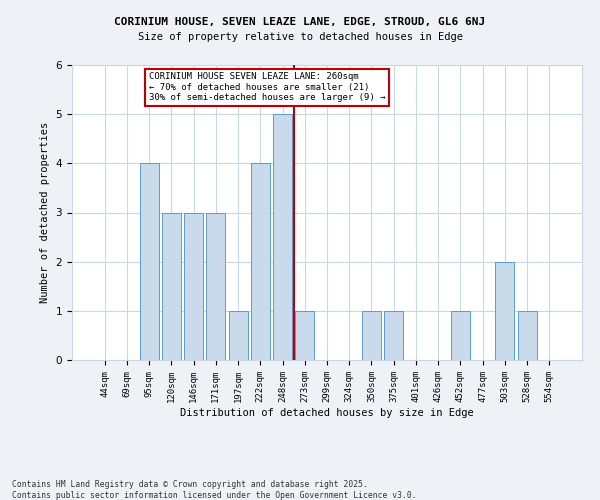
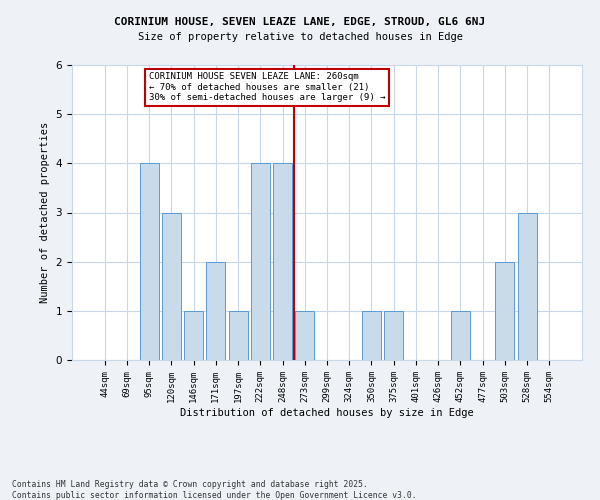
146sqm: 3 -> 1
171sqm: 3 -> 2
248sqm: 5 -> 4
528sqm: 1 -> 3
